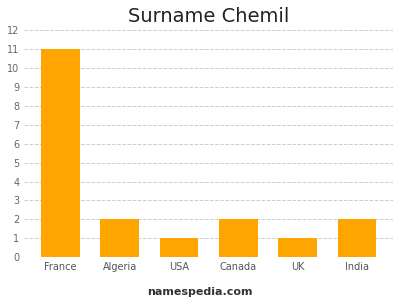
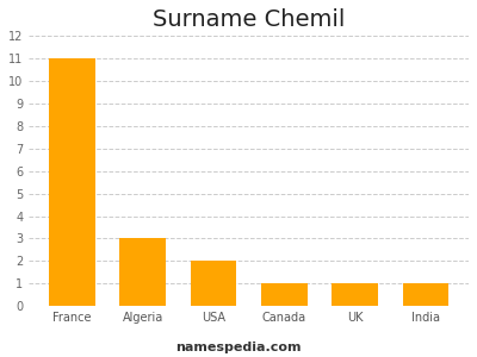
Algeria: 2 -> 3
USA: 1 -> 2
Canada: 2 -> 1
India: 2 -> 1
